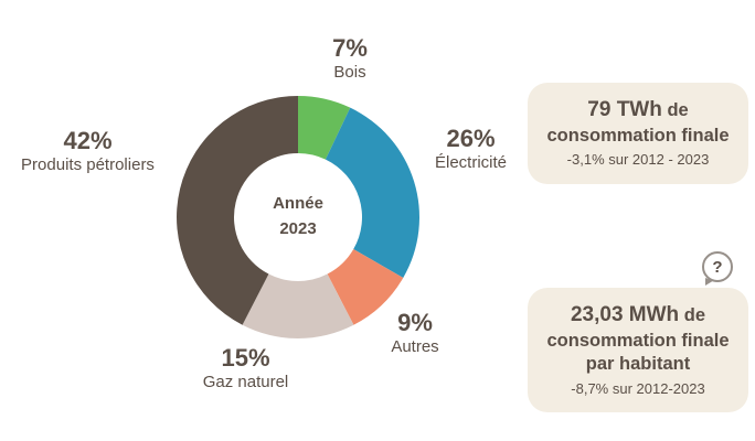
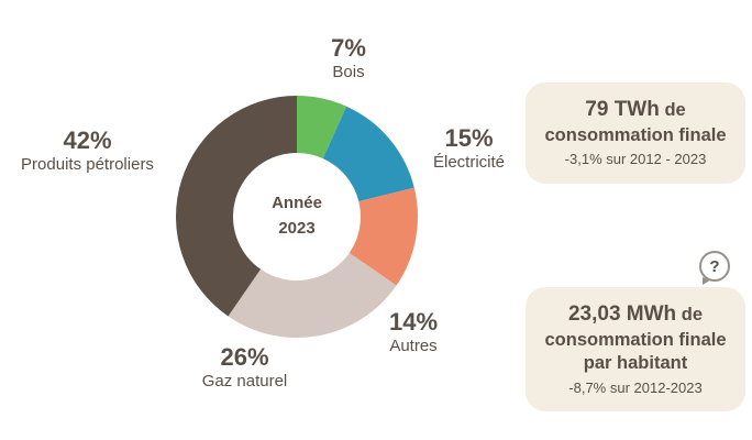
Électricité: 26% -> 15%
Autres: 9% -> 14%
Gaz naturel: 15% -> 26%
